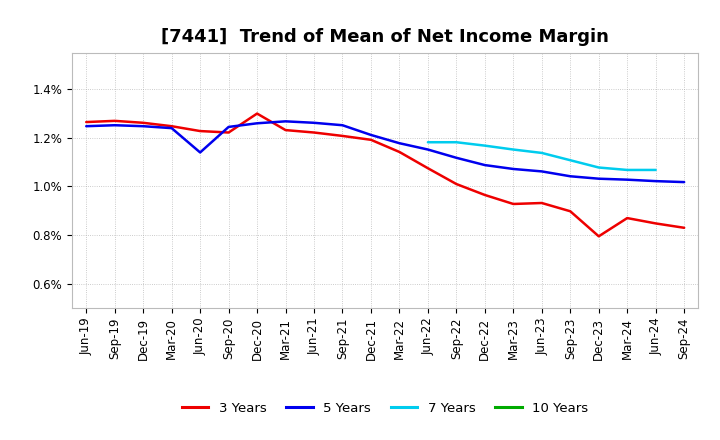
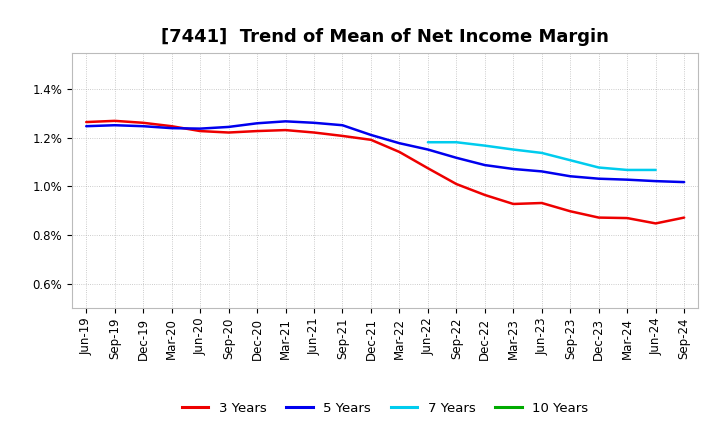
5 Years/Jun-20: 1.140% -> 1.238%
3 Years/Dec-20: 1.300% -> 1.228%
3 Years/Dec-23: 0.795% -> 0.872%
3 Years/Sep-24: 0.830% -> 0.872%
